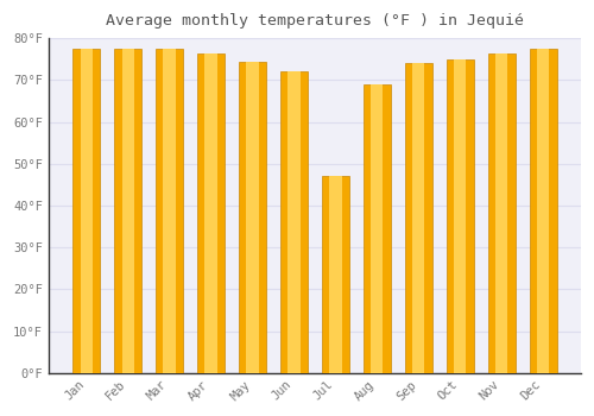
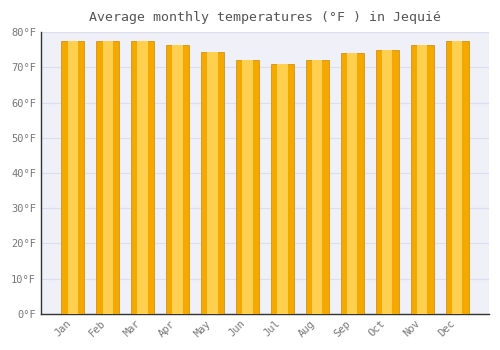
Jul: 47.0°F -> 71.0°F
Aug: 69.0°F -> 72.0°F
